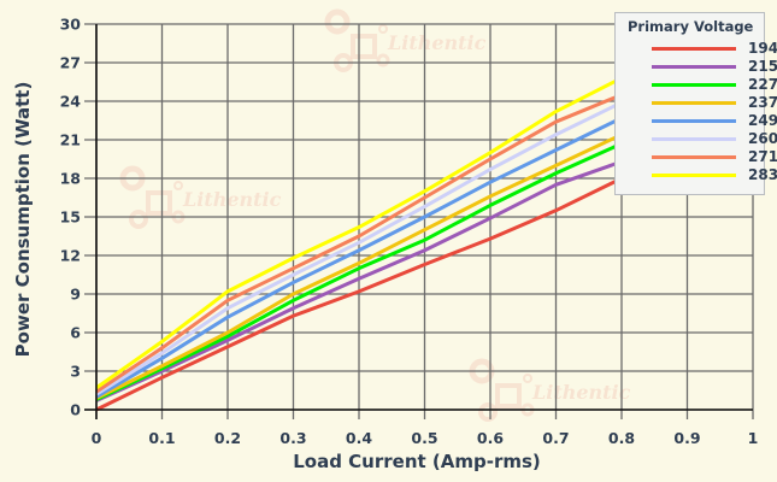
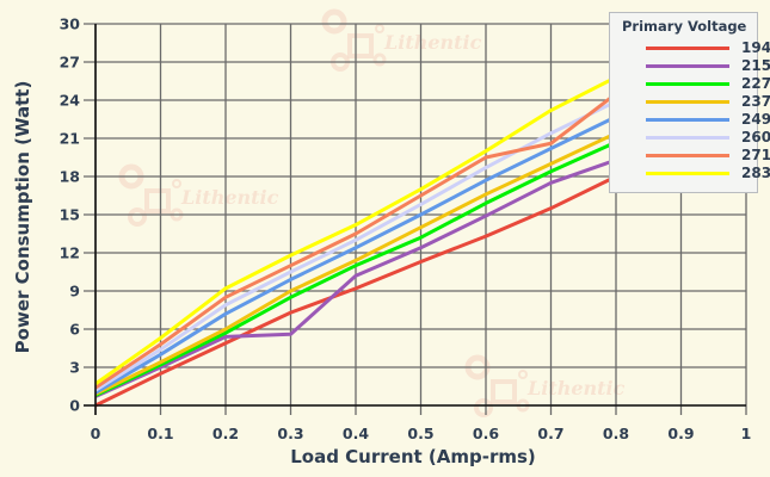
215/0.3: 7.9 -> 5.6
271/0.7: 22.4 -> 20.6
